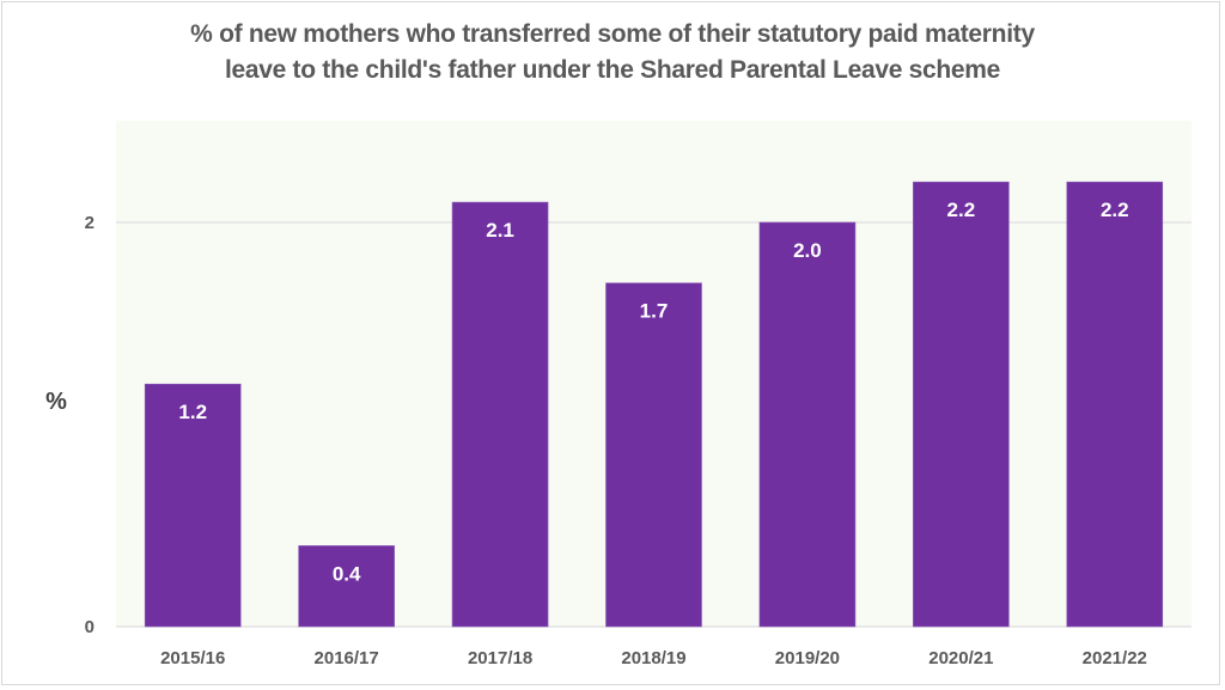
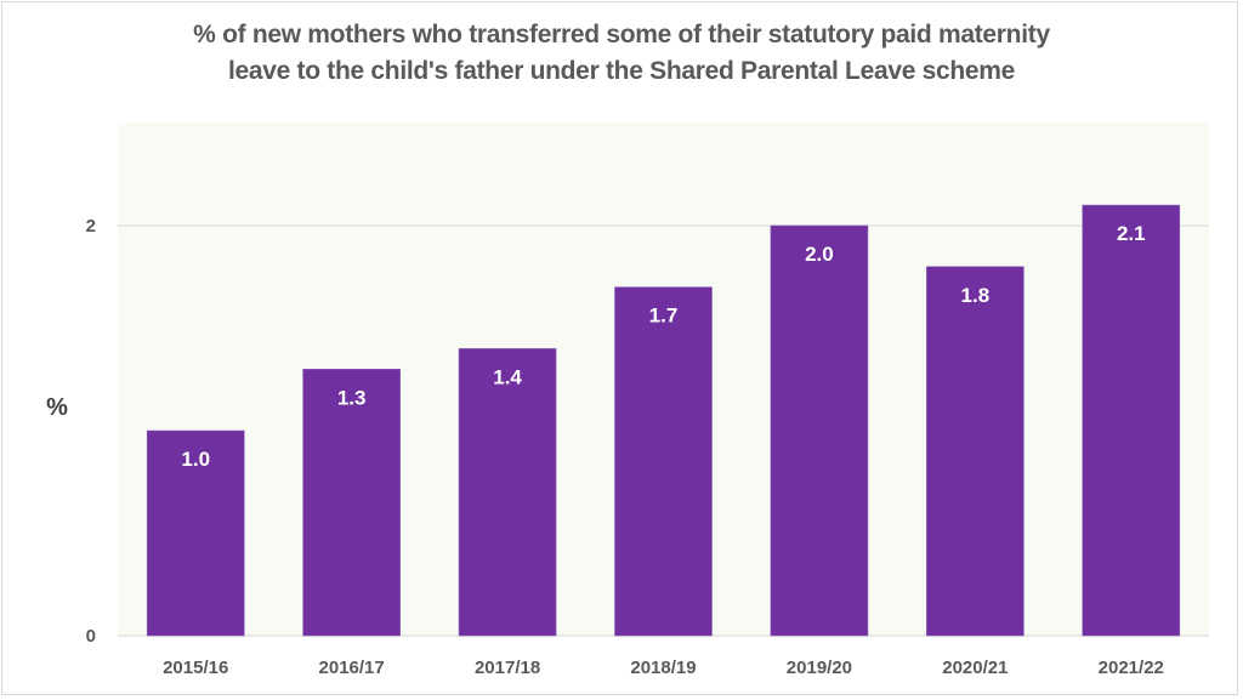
2015/16: 1.2 -> 1.0
2016/17: 0.4 -> 1.3
2017/18: 2.1 -> 1.4
2020/21: 2.2 -> 1.8
2021/22: 2.2 -> 2.1
